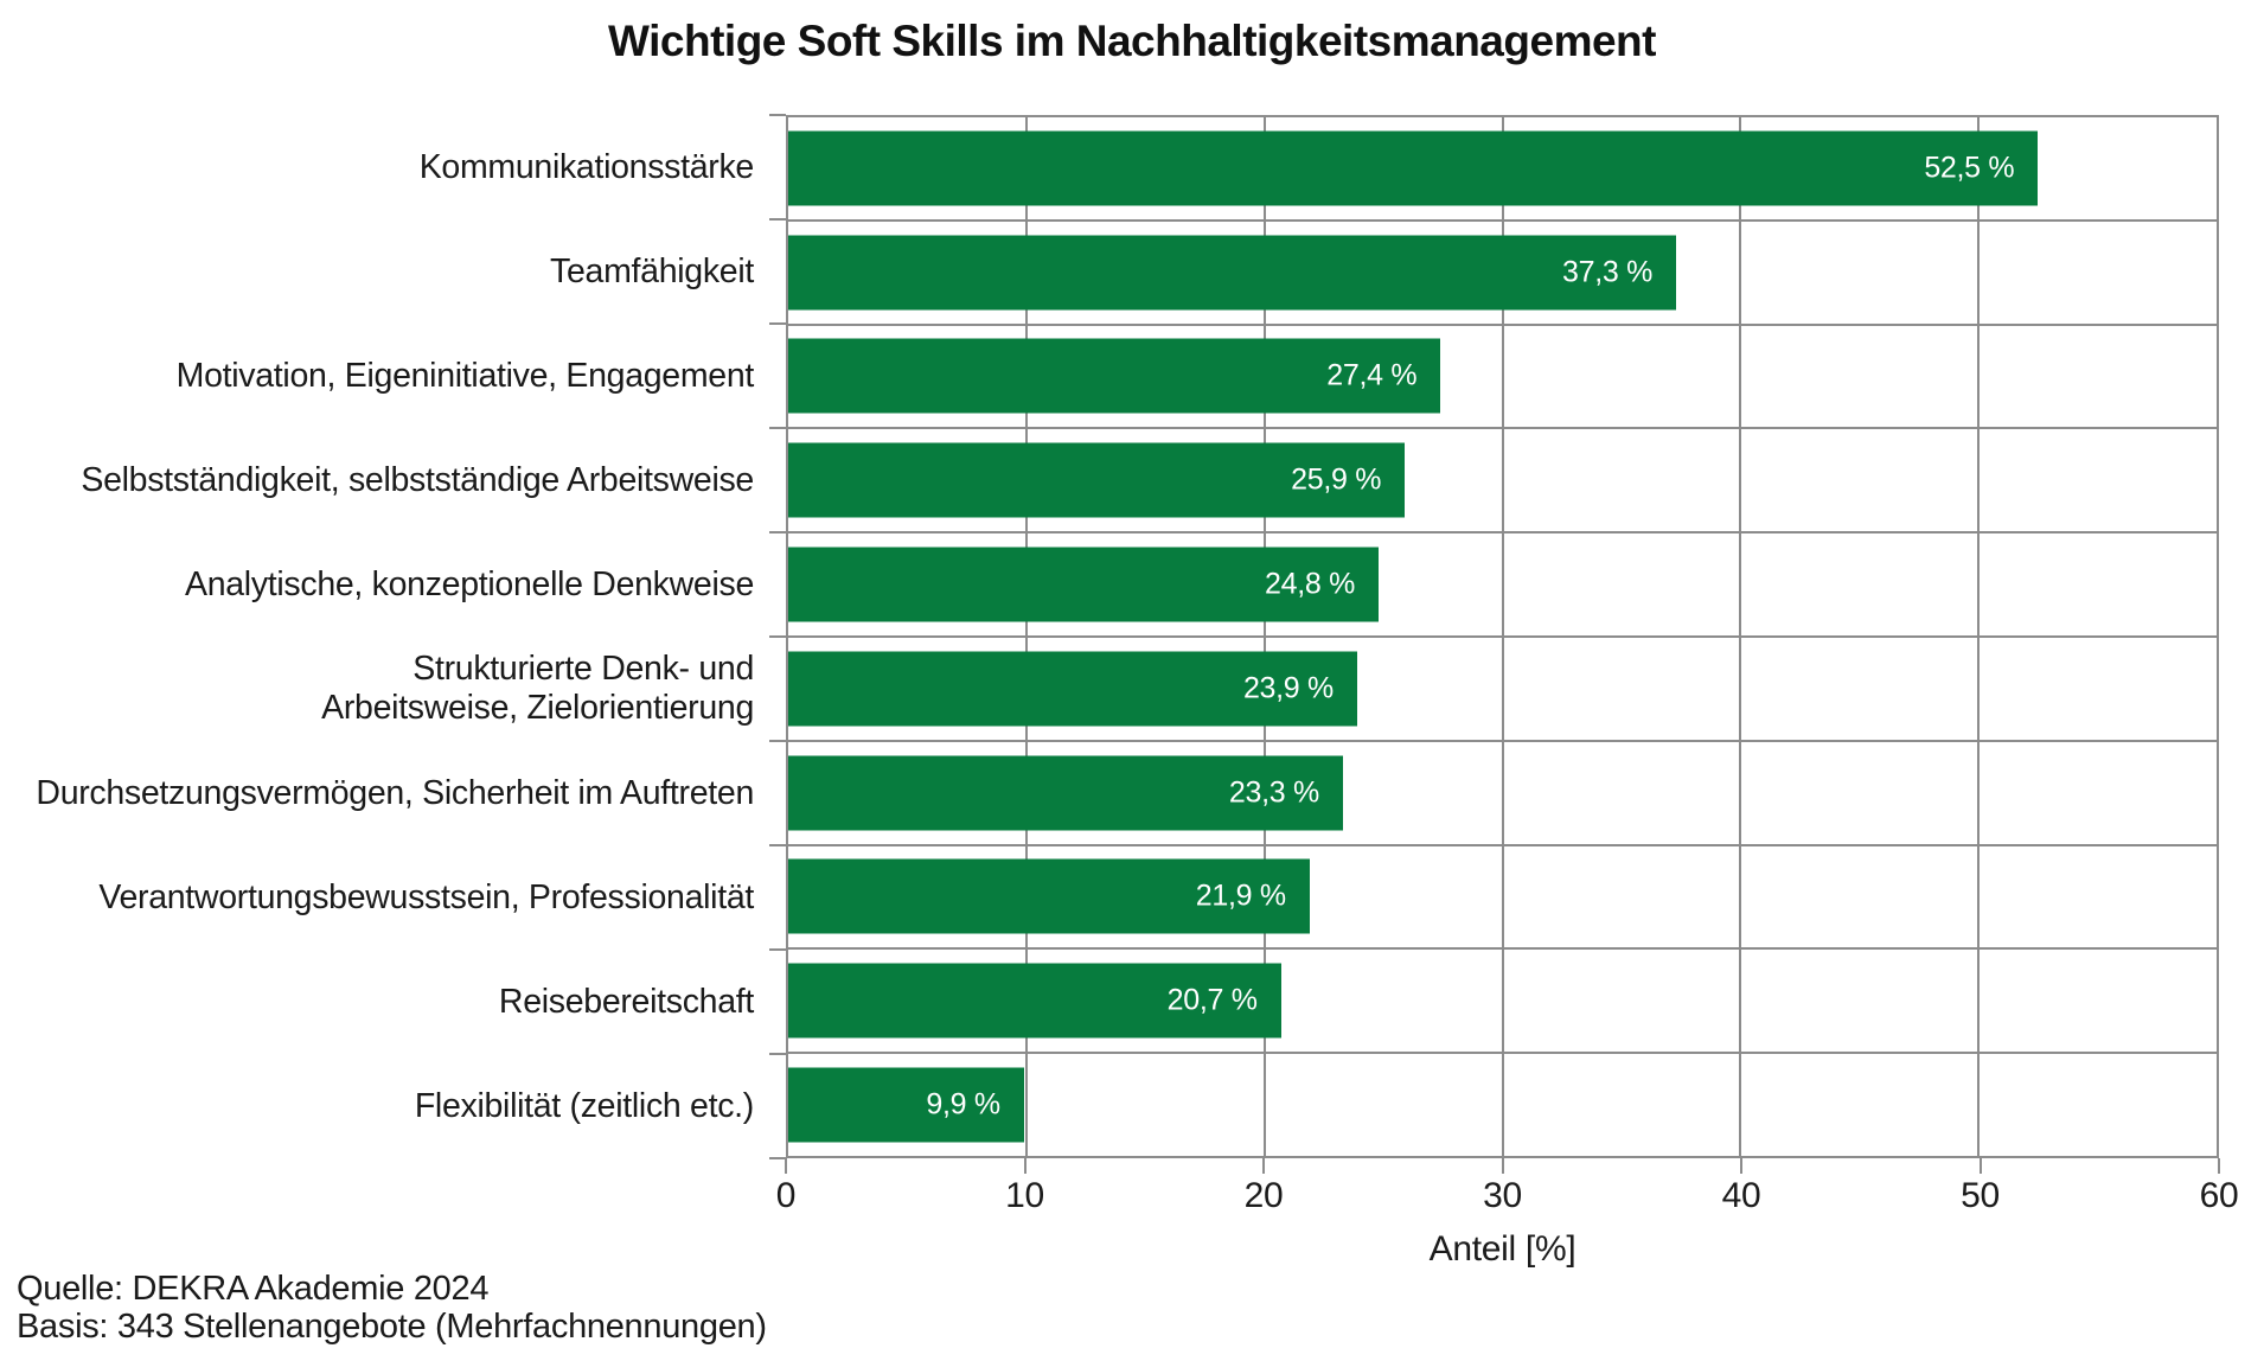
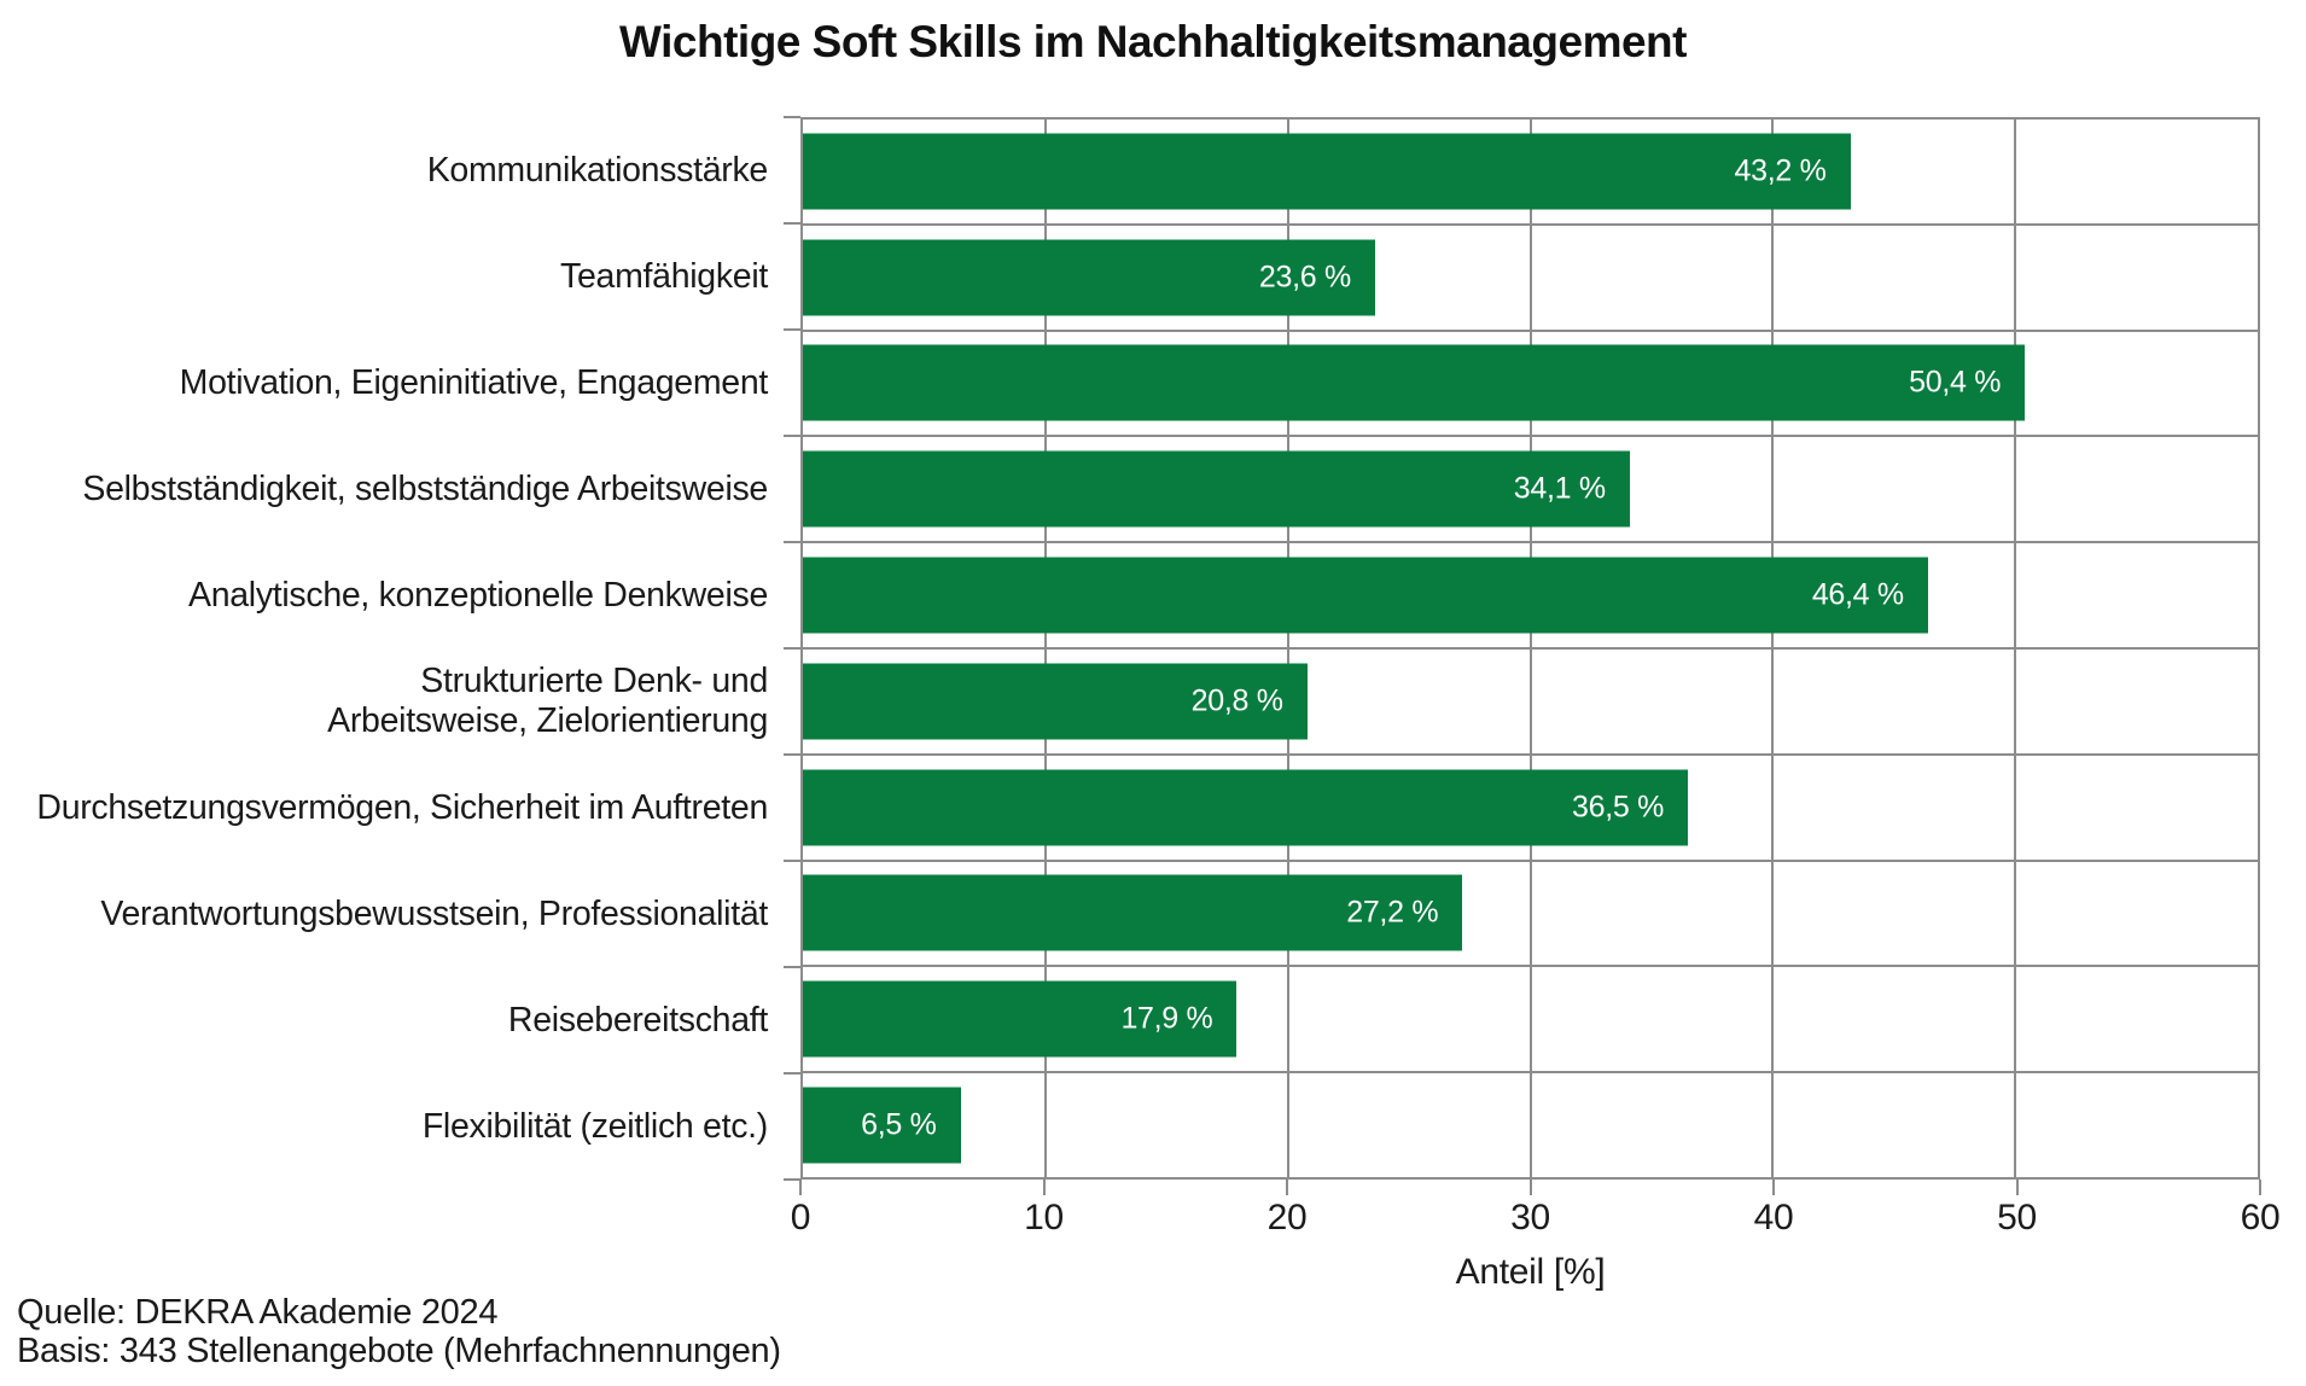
Kommunikationsstärke: 52,5 -> 43,2
Teamfähigkeit: 37,3 -> 23,6
Motivation, Eigeninitiative, Engagement: 27,4 -> 50,4
Selbstständigkeit, selbstständige Arbeitsweise: 25,9 -> 34,1
Analytische, konzeptionelle Denkweise: 24,8 -> 46,4
Strukturierte Denk- und Arbeitsweise, Zielorientierung: 23,9 -> 20,8
Durchsetzungsvermögen, Sicherheit im Auftreten: 23,3 -> 36,5
Verantwortungsbewusstsein, Professionalität: 21,9 -> 27,2
Reisebereitschaft: 20,7 -> 17,9
Flexibilität (zeitlich etc.): 9,9 -> 6,5
